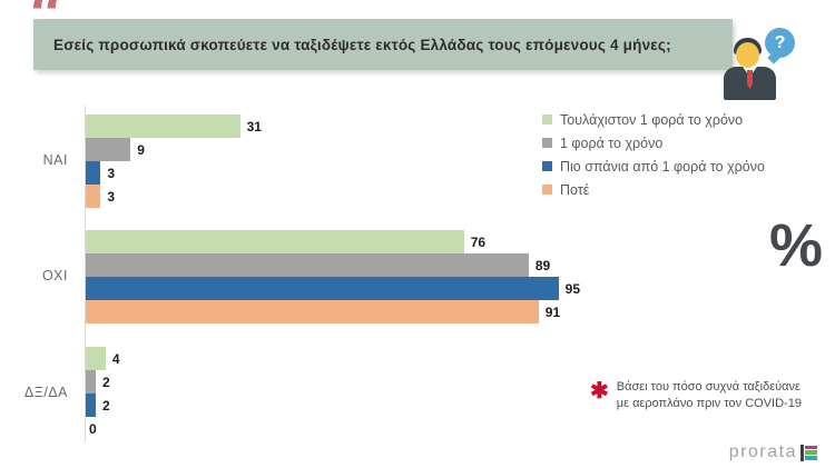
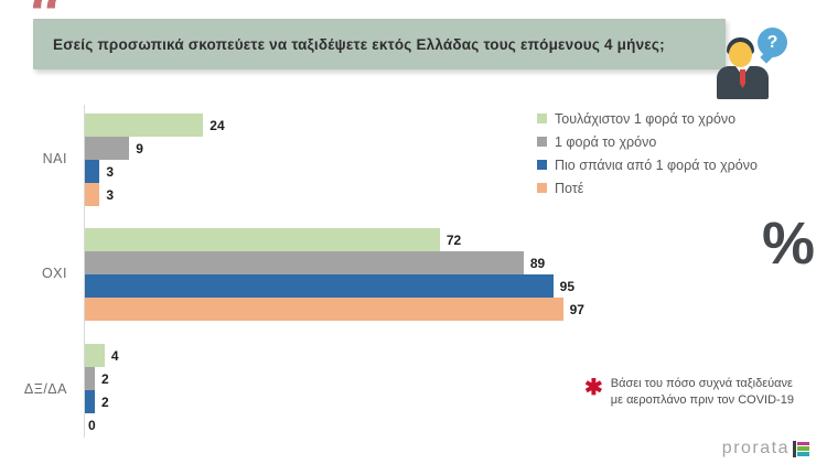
Τουλάχιστον 1 φορά το χρόνο/ΝΑΙ: 31 -> 24
Τουλάχιστον 1 φορά το χρόνο/ΟΧΙ: 76 -> 72
Ποτέ/ΟΧΙ: 91 -> 97
